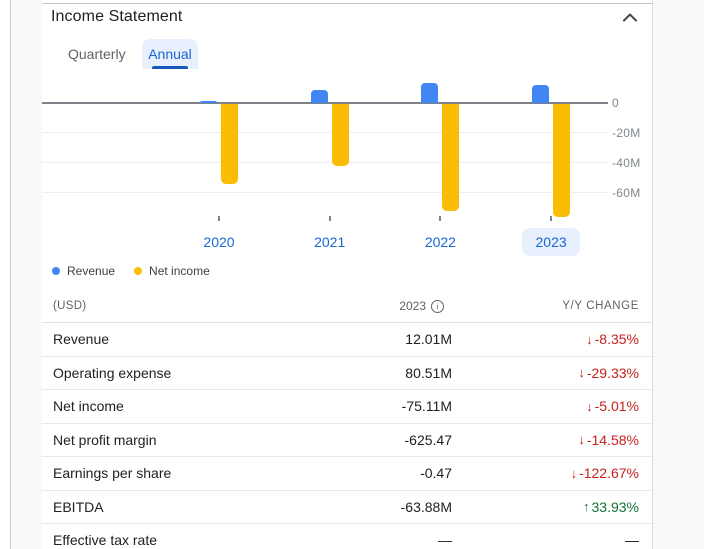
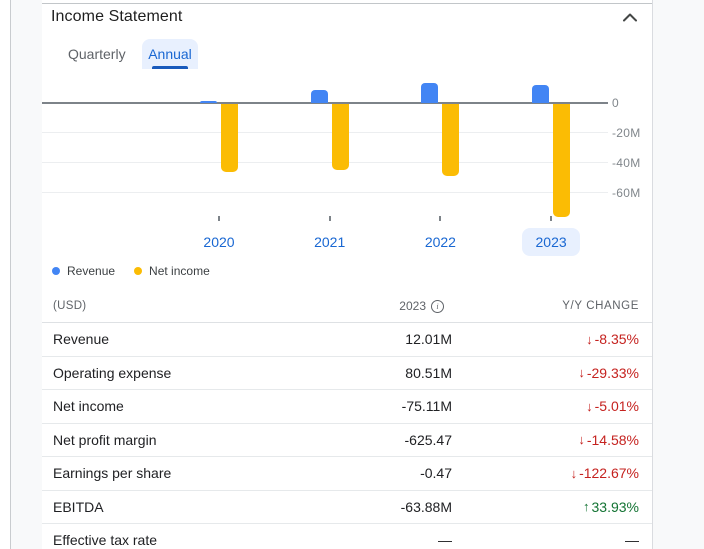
Net income/2020: -53 -> -45
Net income/2021: -41 -> -44
Net income/2022: -72 -> -48
